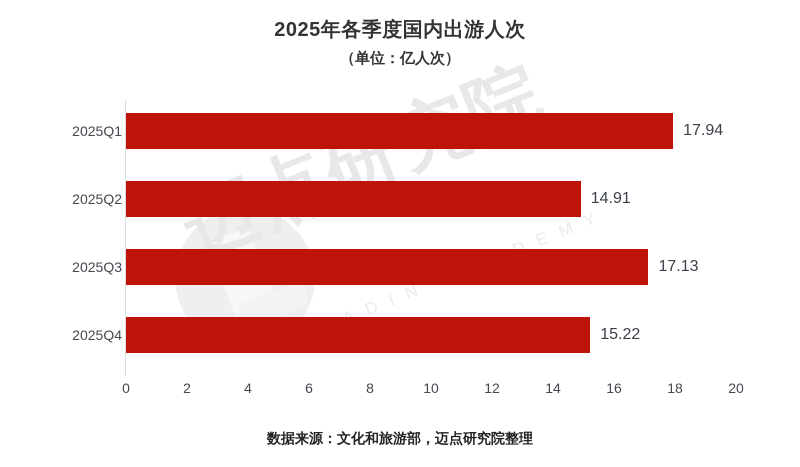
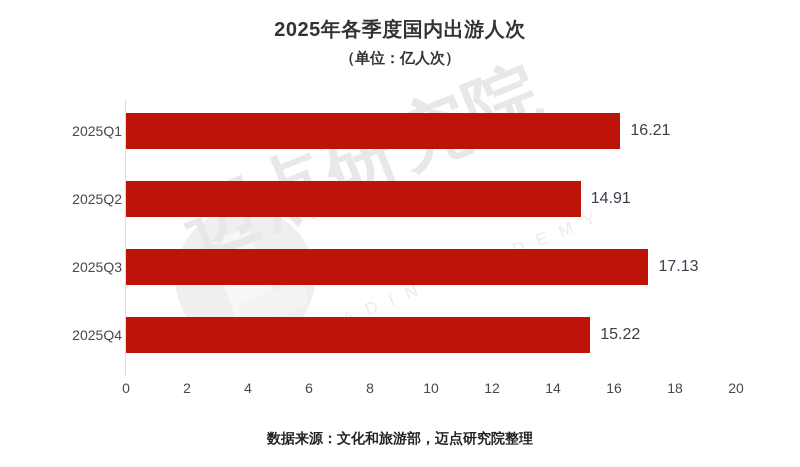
2025Q1: 17.94 -> 16.21
